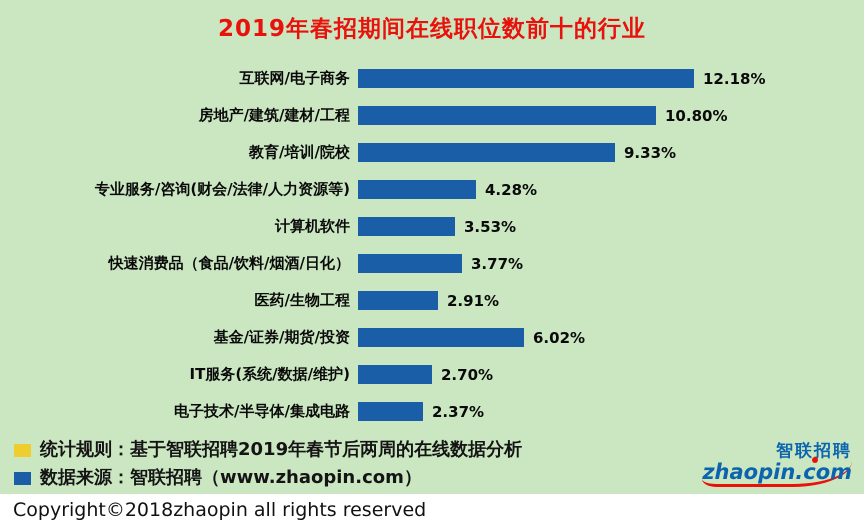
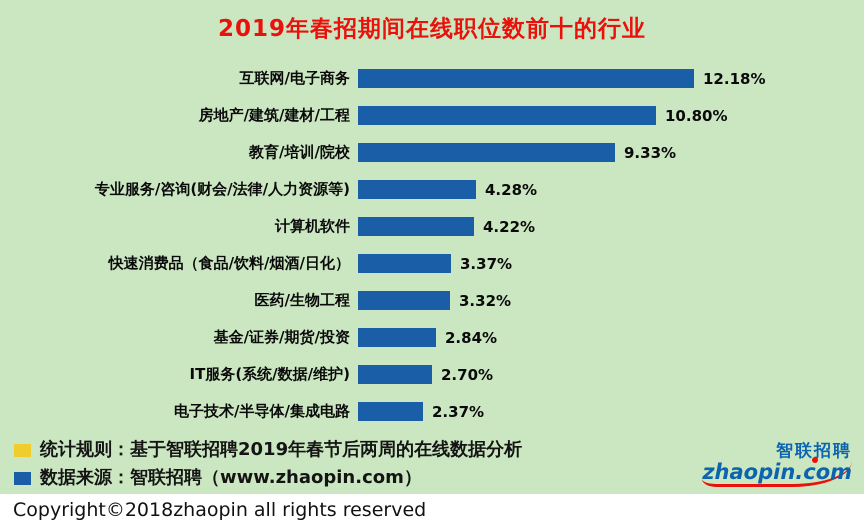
计算机软件: 3.53% -> 4.22%
快速消费品（食品/饮料/烟酒/日化）: 3.77% -> 3.37%
医药/生物工程: 2.91% -> 3.32%
基金/证券/期货/投资: 6.02% -> 2.84%
